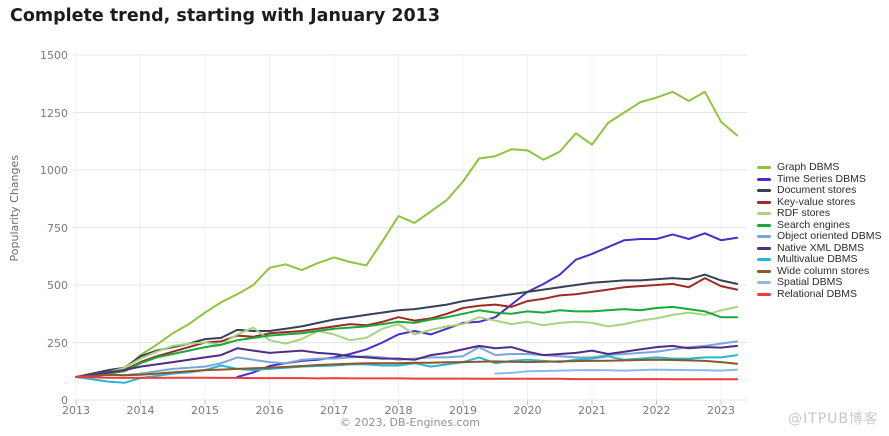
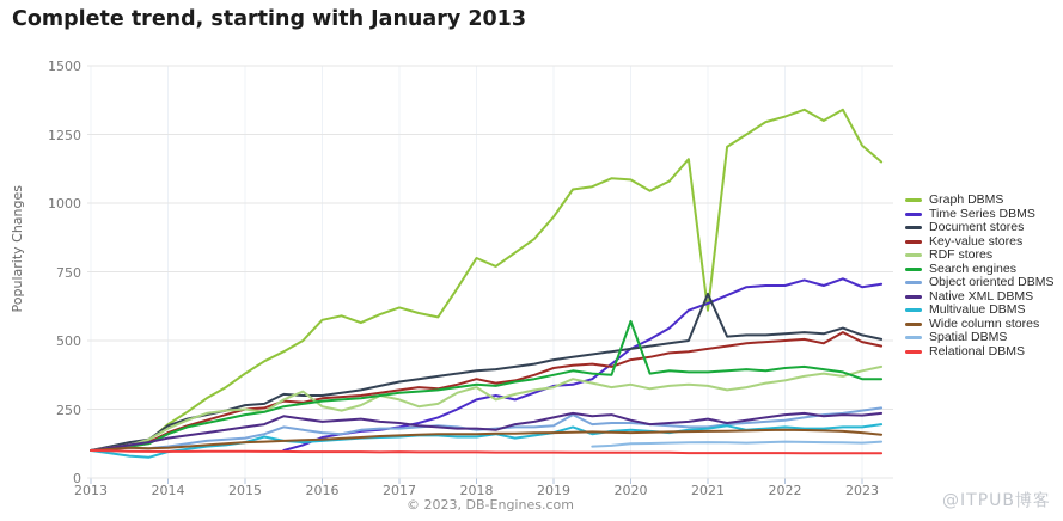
Search engines/2020: 380 -> 570
Graph DBMS/2021: 1110 -> 610
Document stores/2021: 510 -> 670
